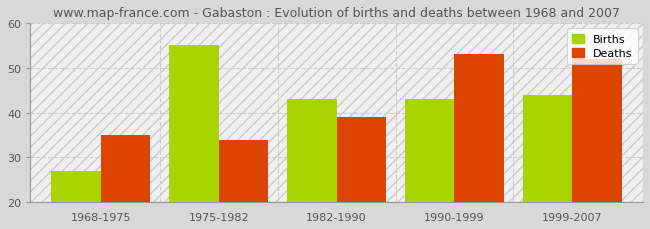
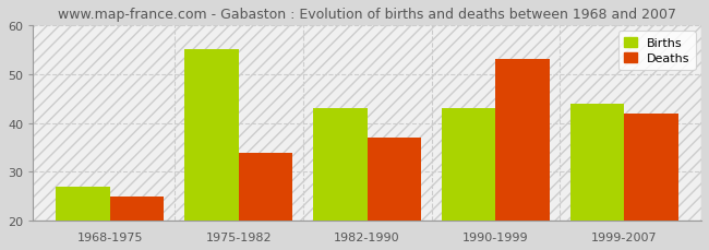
Deaths/1968-1975: 35 -> 25
Deaths/1982-1990: 39 -> 37
Deaths/1999-2007: 52 -> 42
